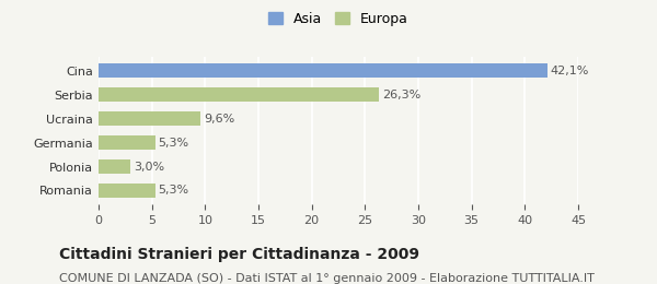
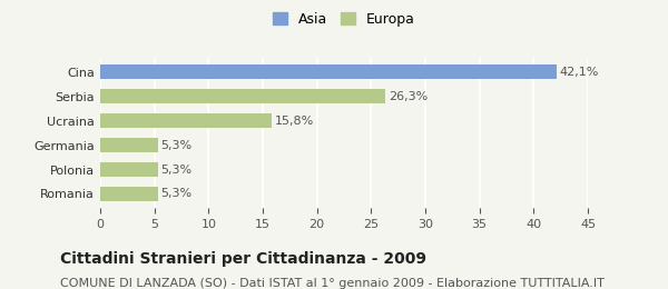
Ucraina: 9,6% -> 15,8%
Polonia: 3,0% -> 5,3%
